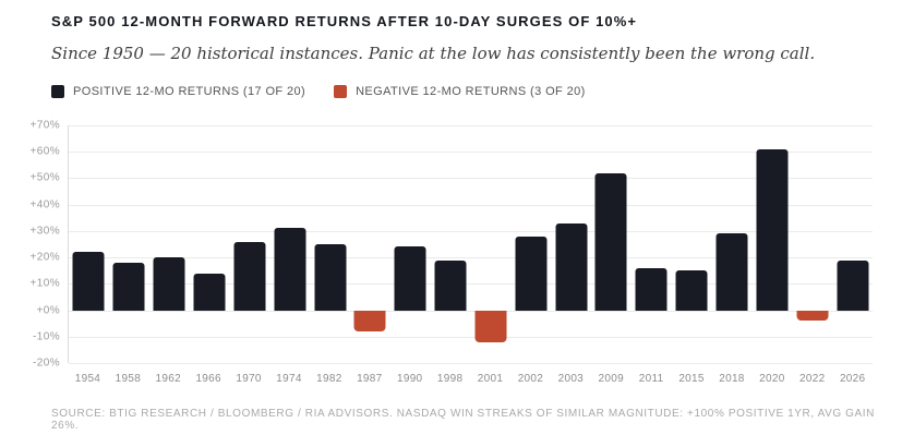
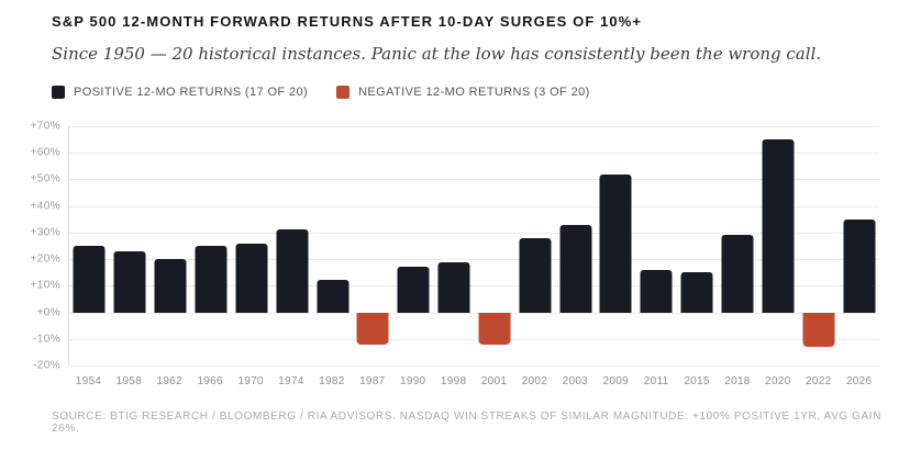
1954: 22% -> 25%
1958: 18% -> 23%
1966: 14% -> 25%
1982: 25% -> 12%
1987: -8% -> -12%
1990: 24% -> 17%
2020: 61% -> 65%
2022: -4% -> -13%
2026: 19% -> 35%
